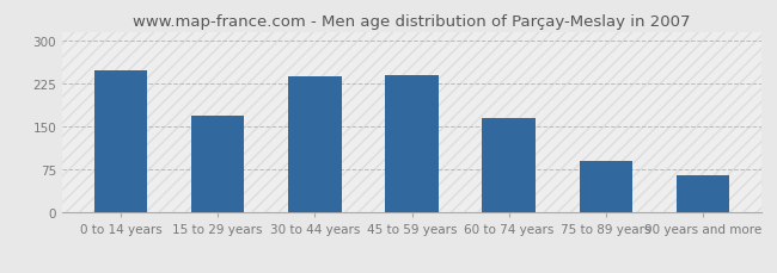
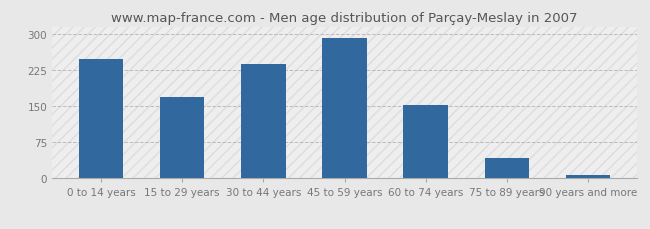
45 to 59 years: 240 -> 291
60 to 74 years: 165 -> 153
75 to 89 years: 90 -> 42
90 years and more: 65 -> 8
